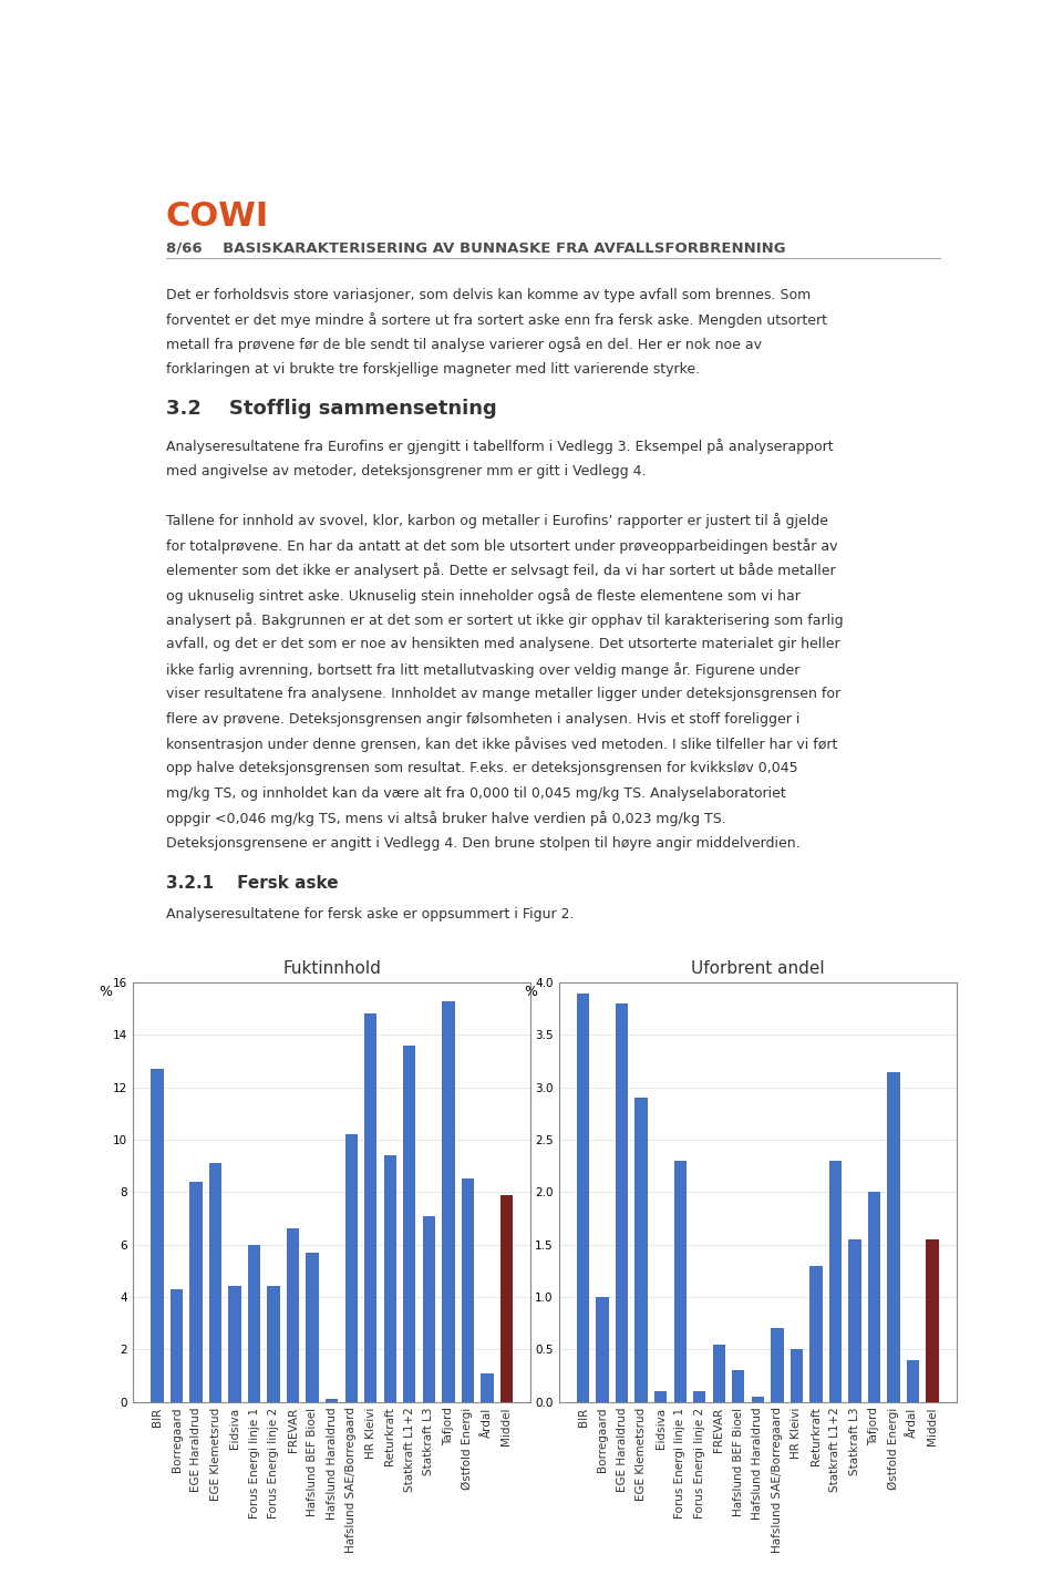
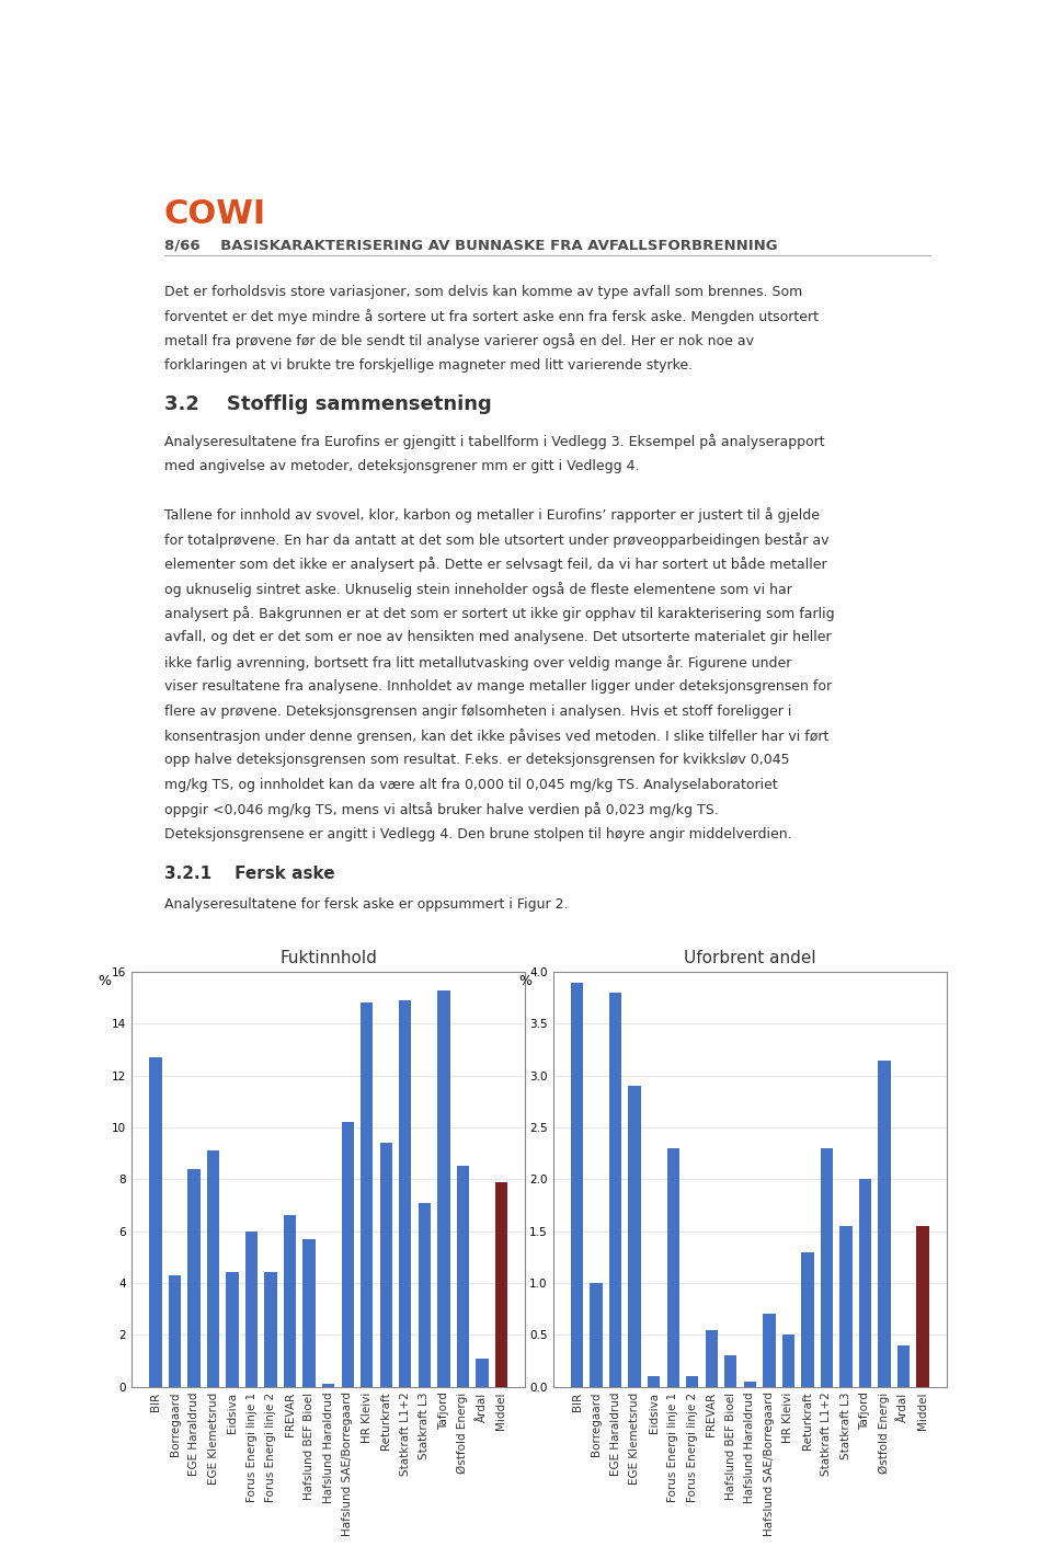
Fuktinnhold/Statkraft L1+2: 13.6 -> 14.9
